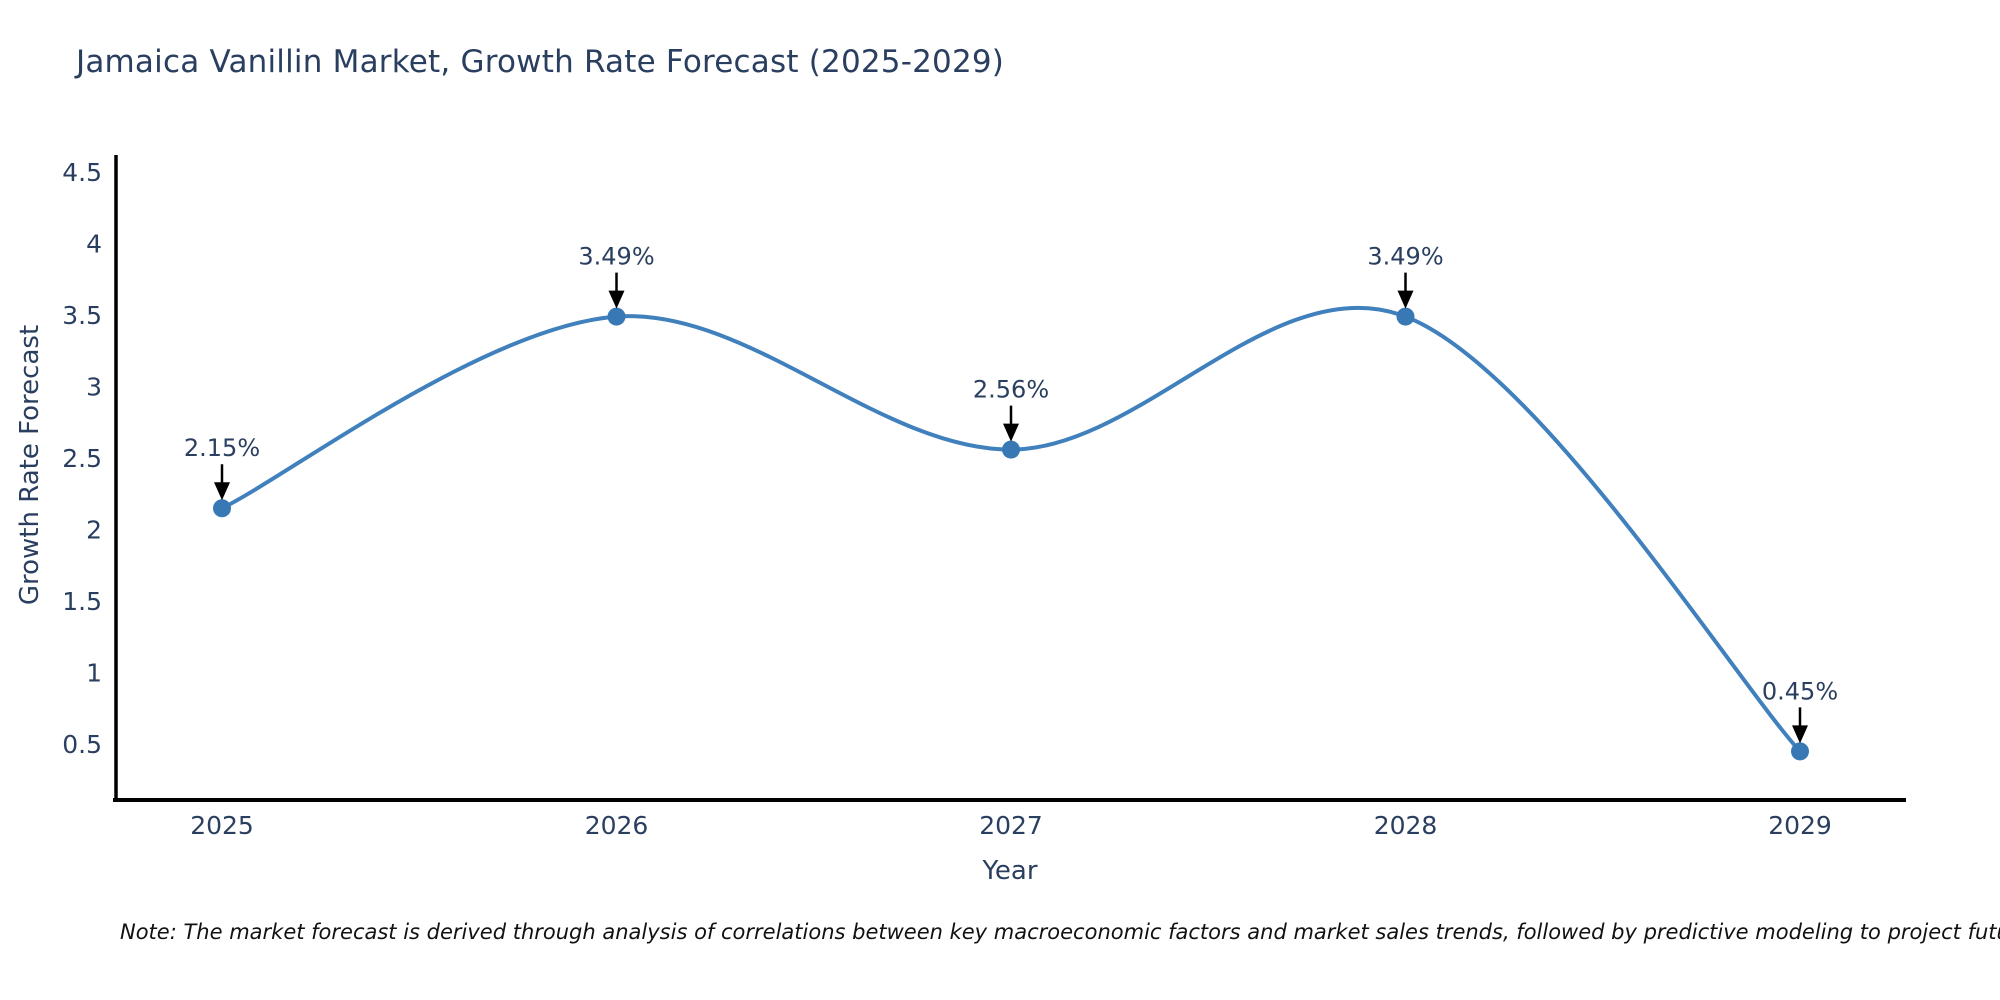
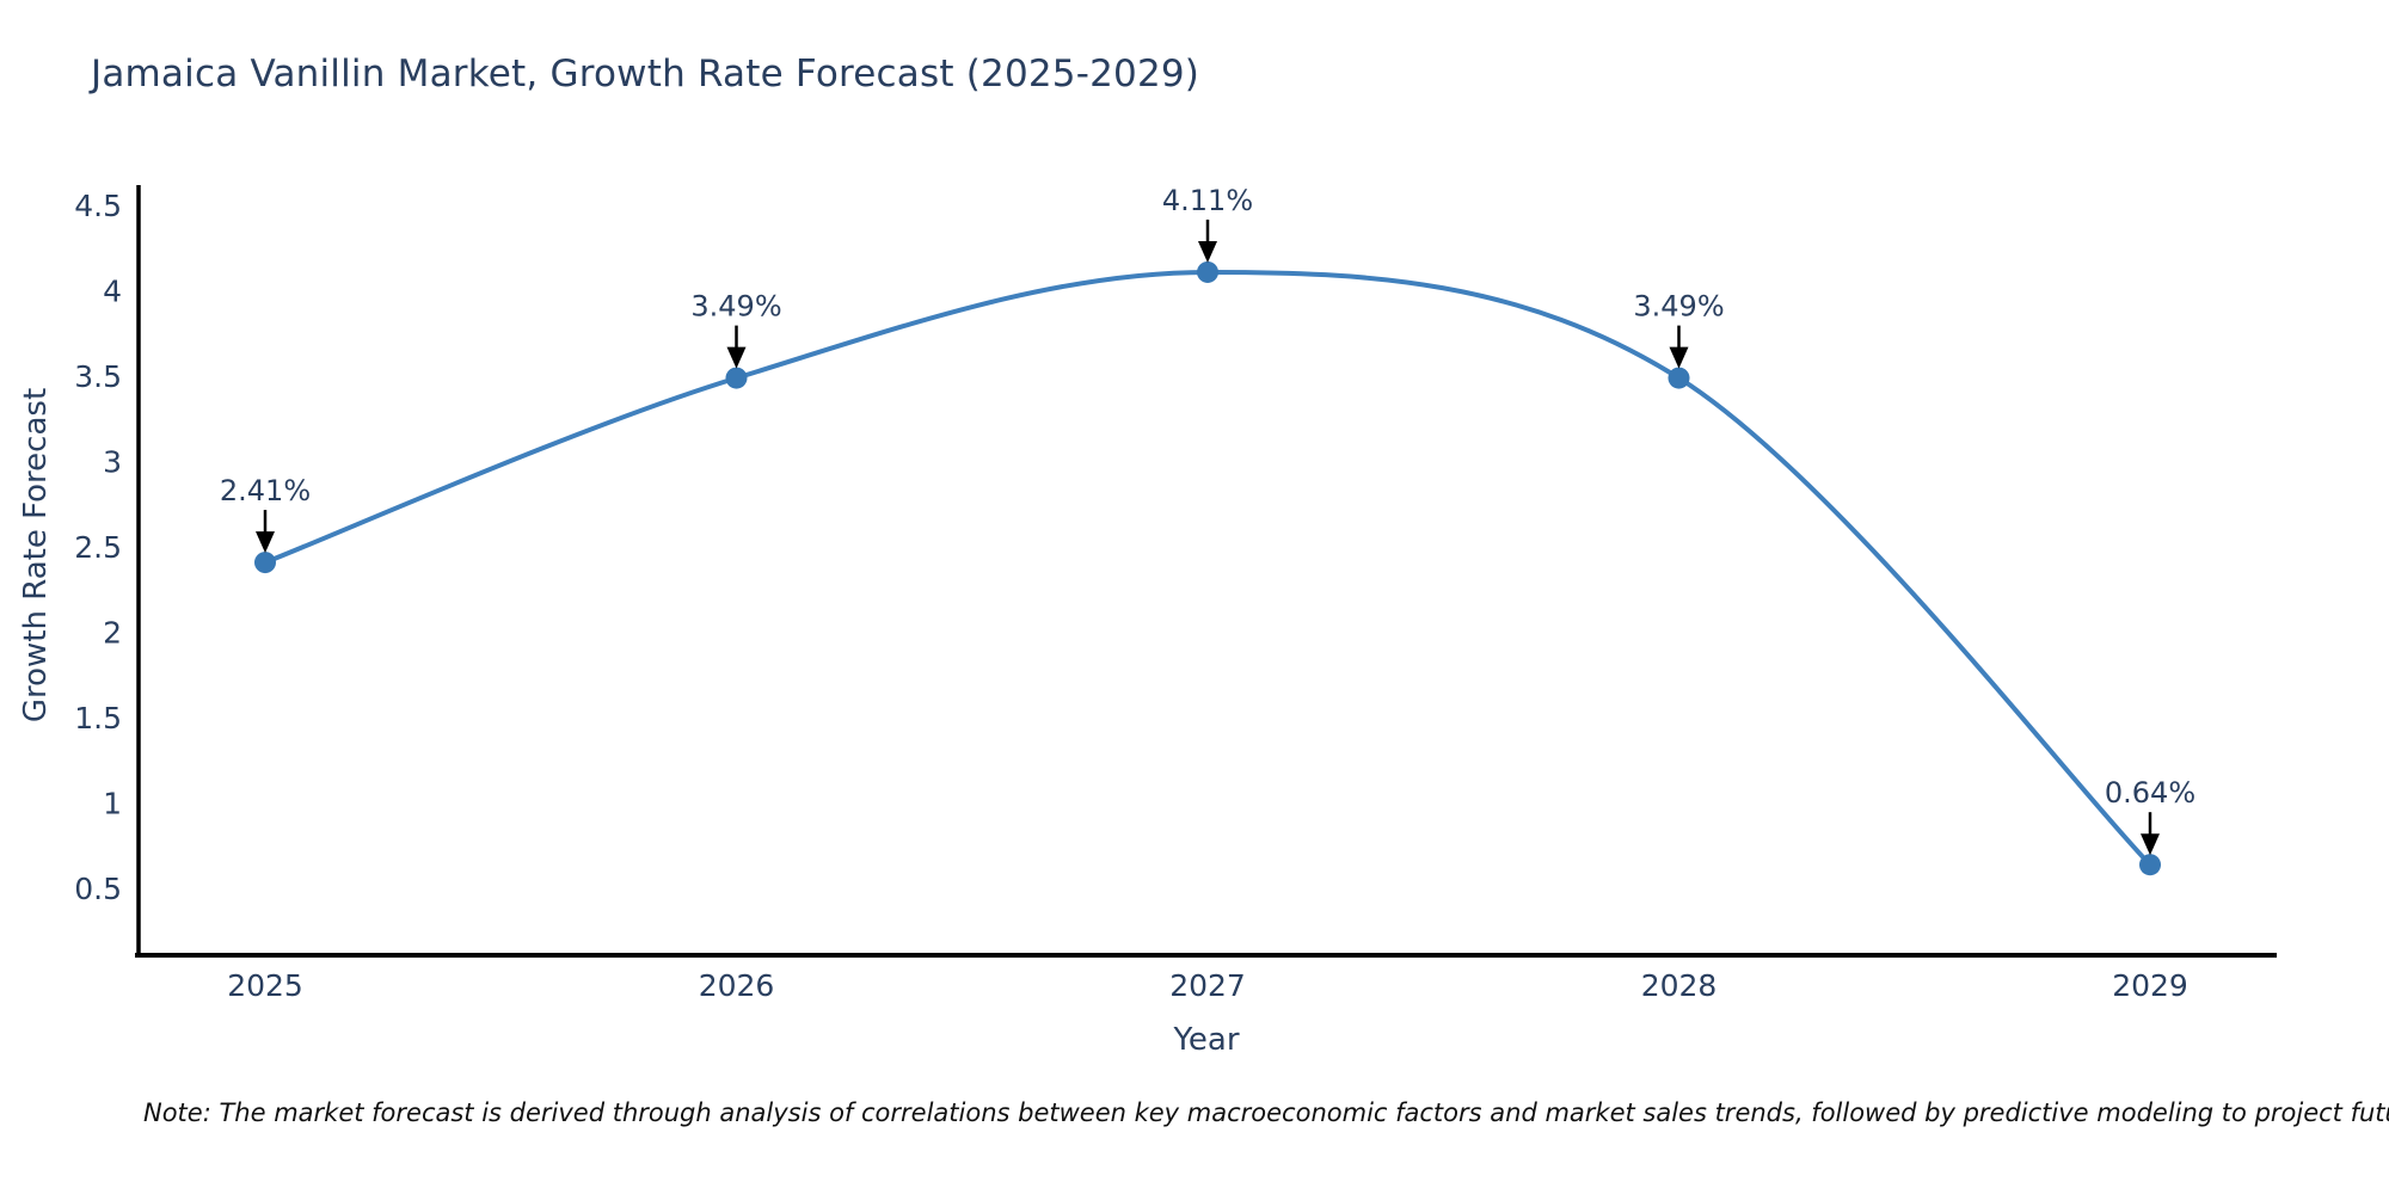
2025: 2.15% -> 2.41%
2027: 2.56% -> 4.11%
2029: 0.45% -> 0.64%
